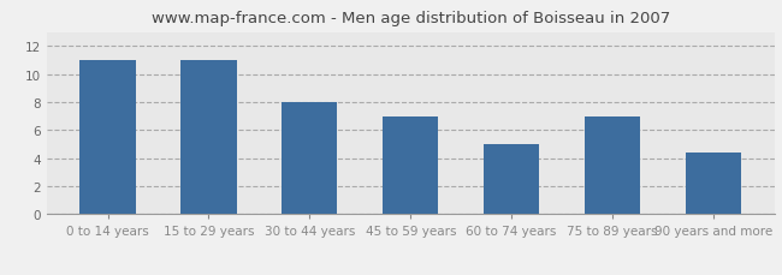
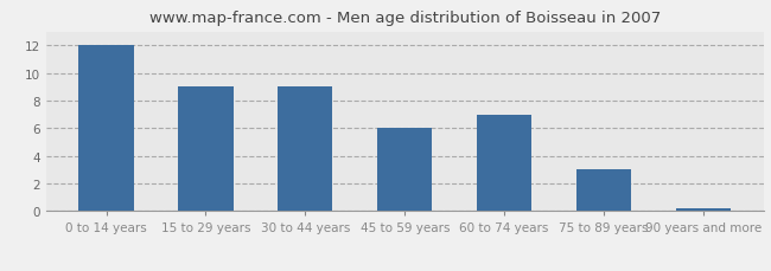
0 to 14 years: 11.0 -> 12.0
15 to 29 years: 11.0 -> 9.0
30 to 44 years: 8.0 -> 9.0
45 to 59 years: 7.0 -> 6.0
60 to 74 years: 5.0 -> 7.0
75 to 89 years: 7.0 -> 3.0
90 years and more: 4.4 -> 0.2
